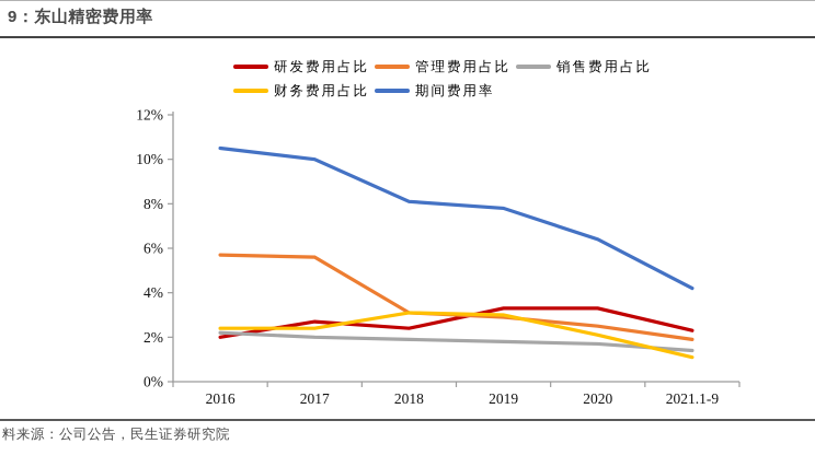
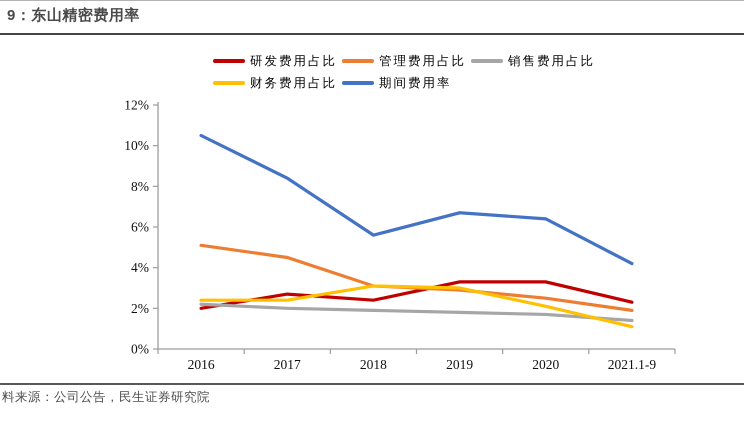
管理费用占比/2016: 5.7% -> 5.1%
管理费用占比/2017: 5.6% -> 4.5%
期间费用率/2017: 10.0% -> 8.4%
期间费用率/2018: 8.1% -> 5.6%
期间费用率/2019: 7.8% -> 6.7%
